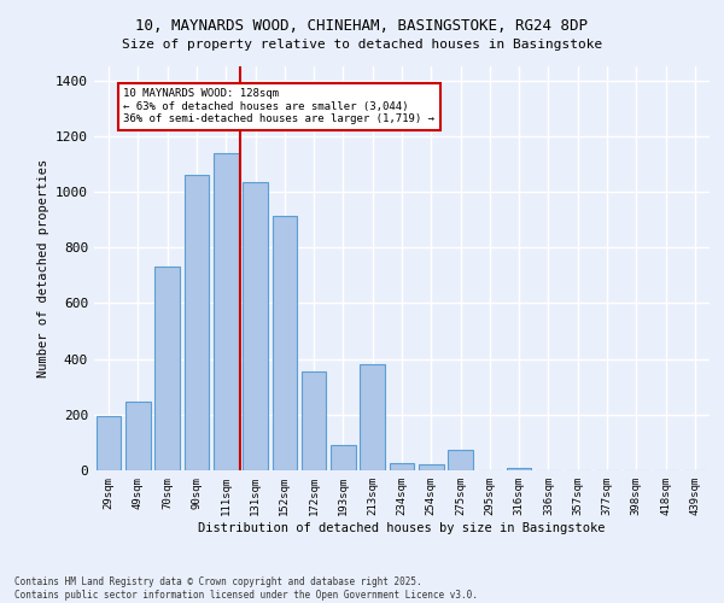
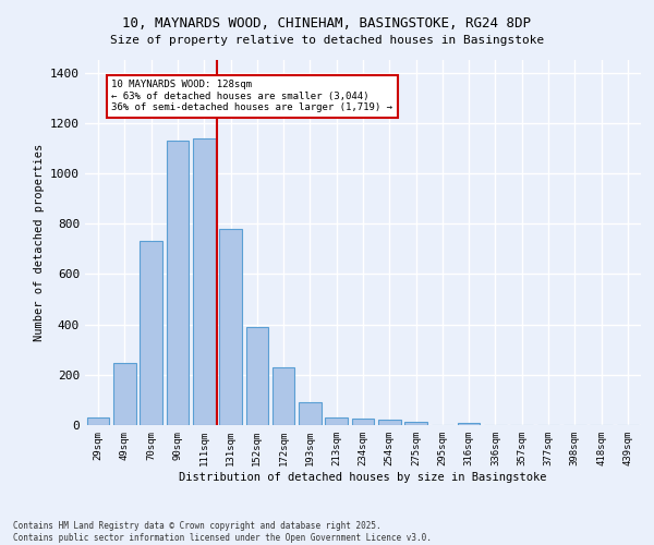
29sqm: 195 -> 30
90sqm: 1060 -> 1130
131sqm: 1035 -> 780
152sqm: 915 -> 390
172sqm: 355 -> 230
213sqm: 380 -> 30
275sqm: 75 -> 15
